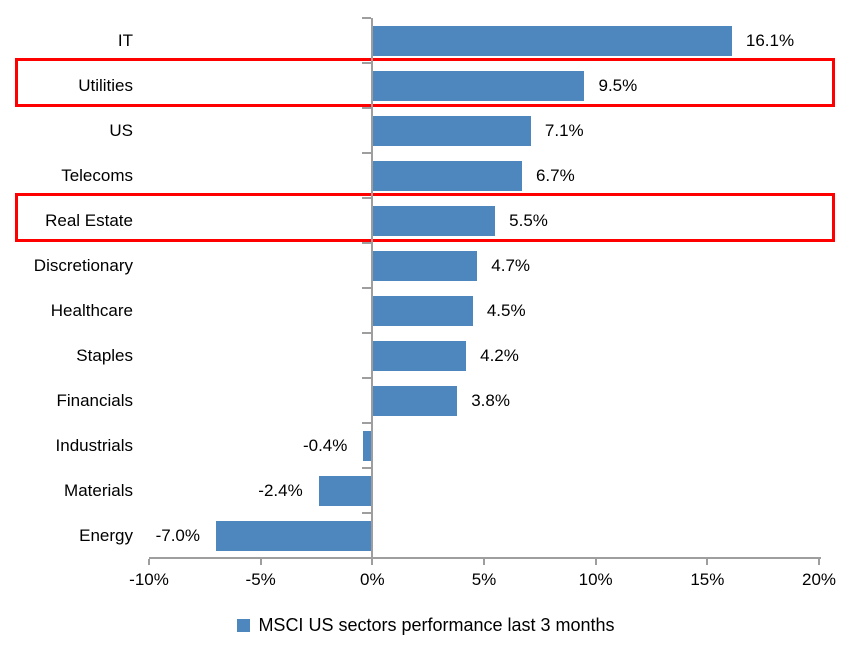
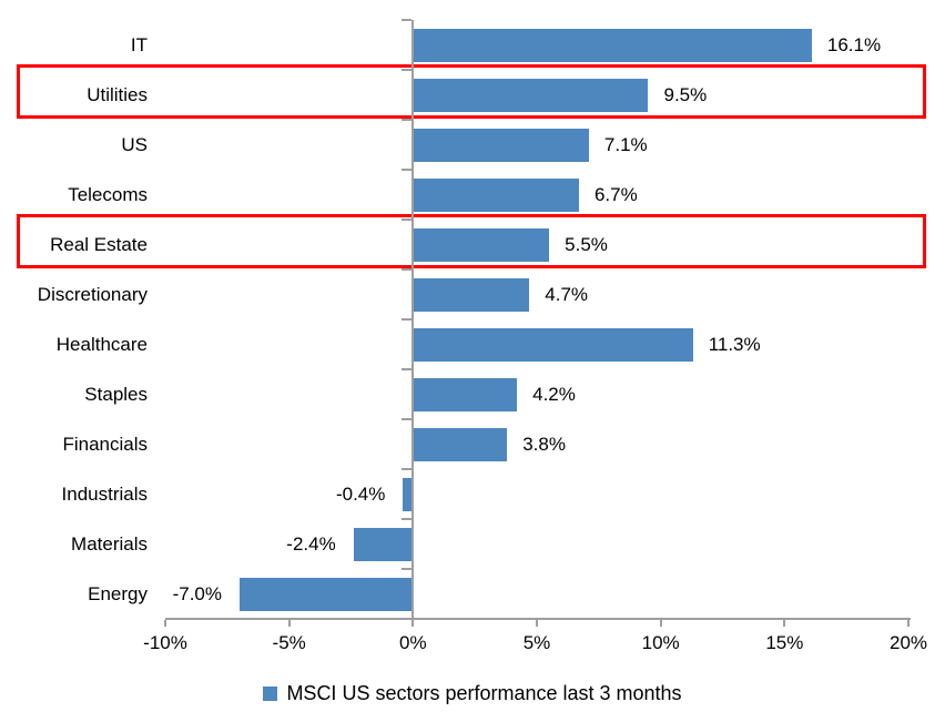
Healthcare: 4.5% -> 11.3%
